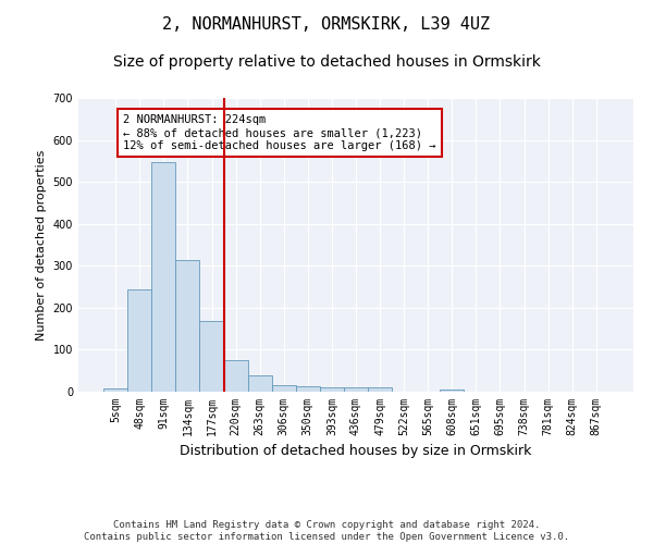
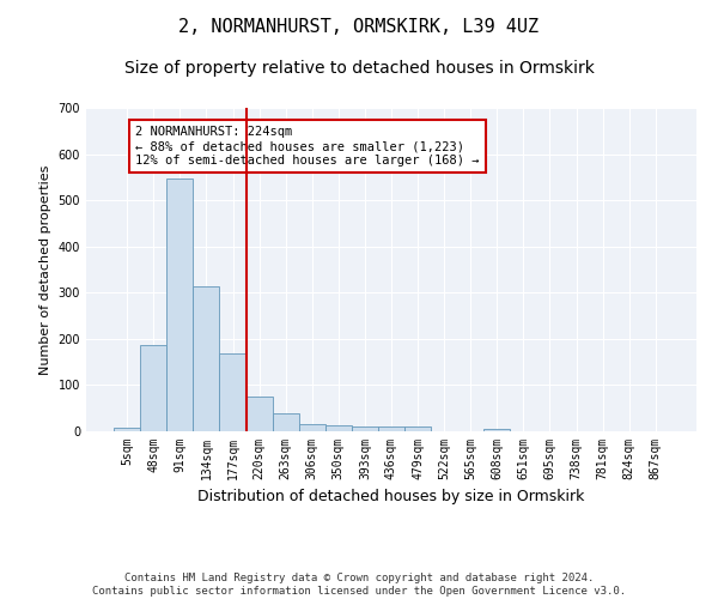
48sqm: 245 -> 187
